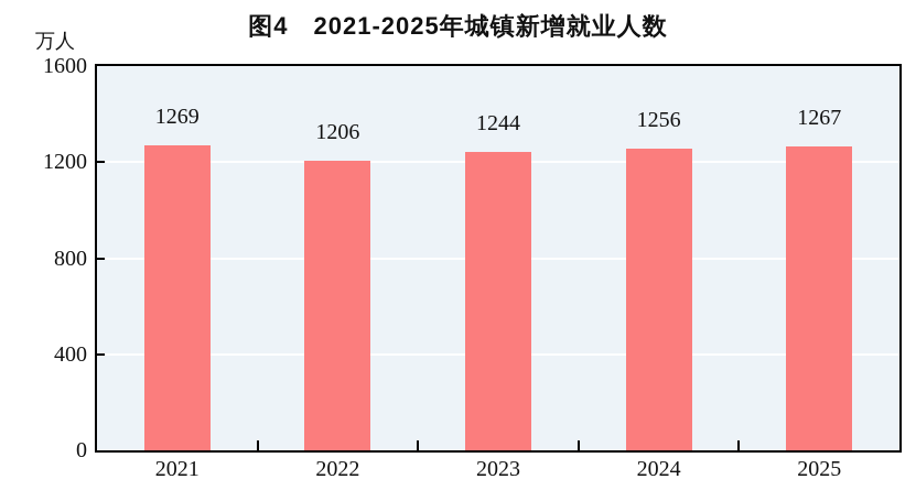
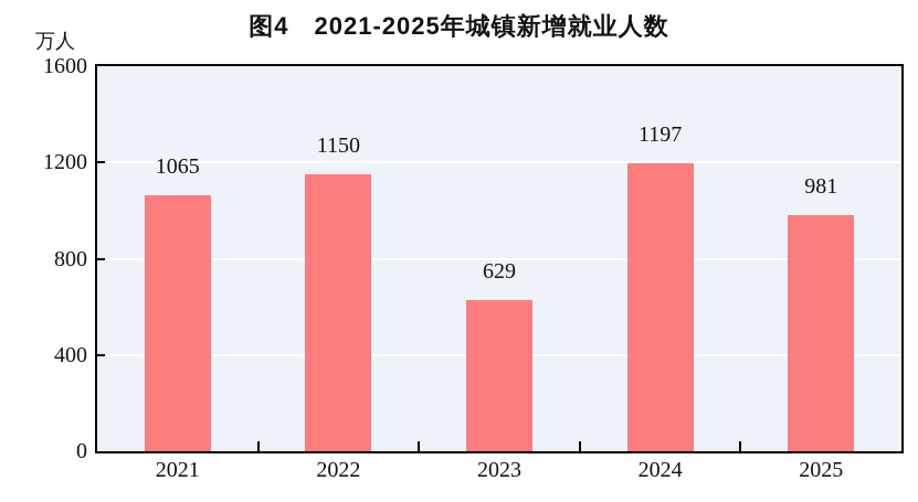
2021: 1269 -> 1065
2022: 1206 -> 1150
2023: 1244 -> 629
2024: 1256 -> 1197
2025: 1267 -> 981
